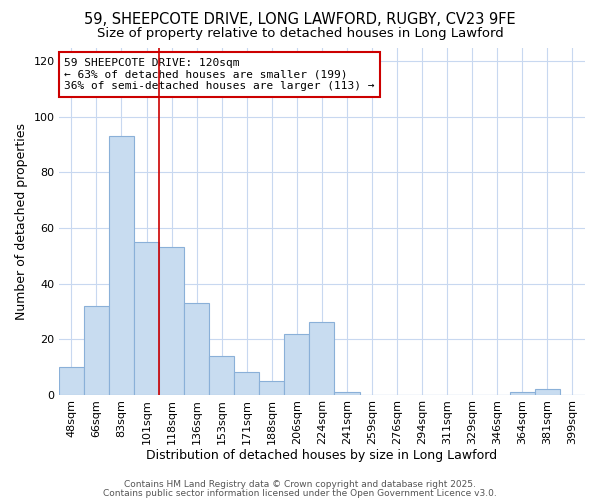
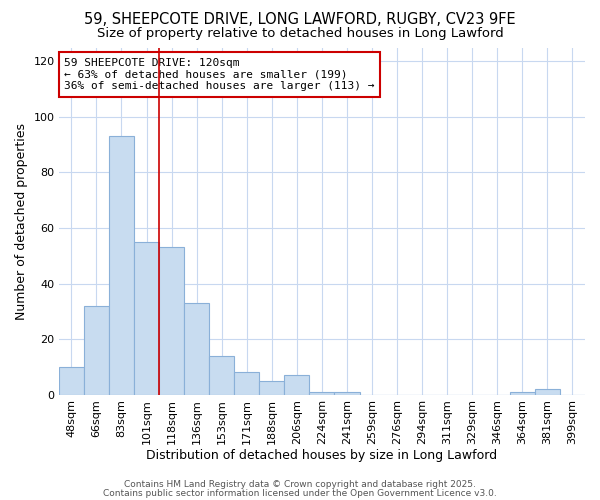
206sqm: 22 -> 7
224sqm: 26 -> 1
